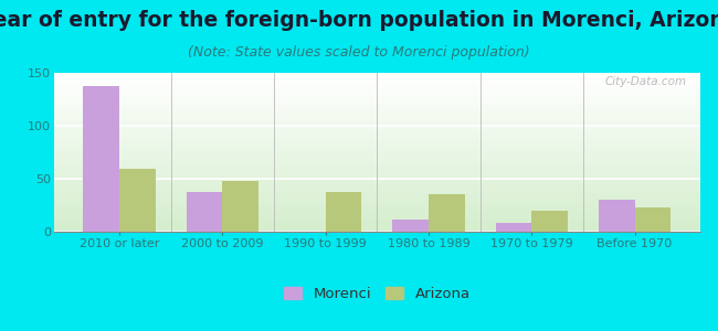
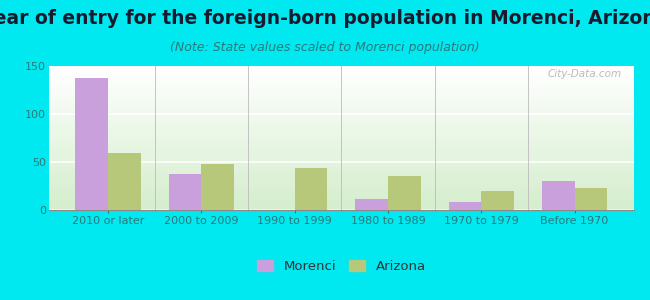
Arizona/1990 to 1999: 38 -> 44
